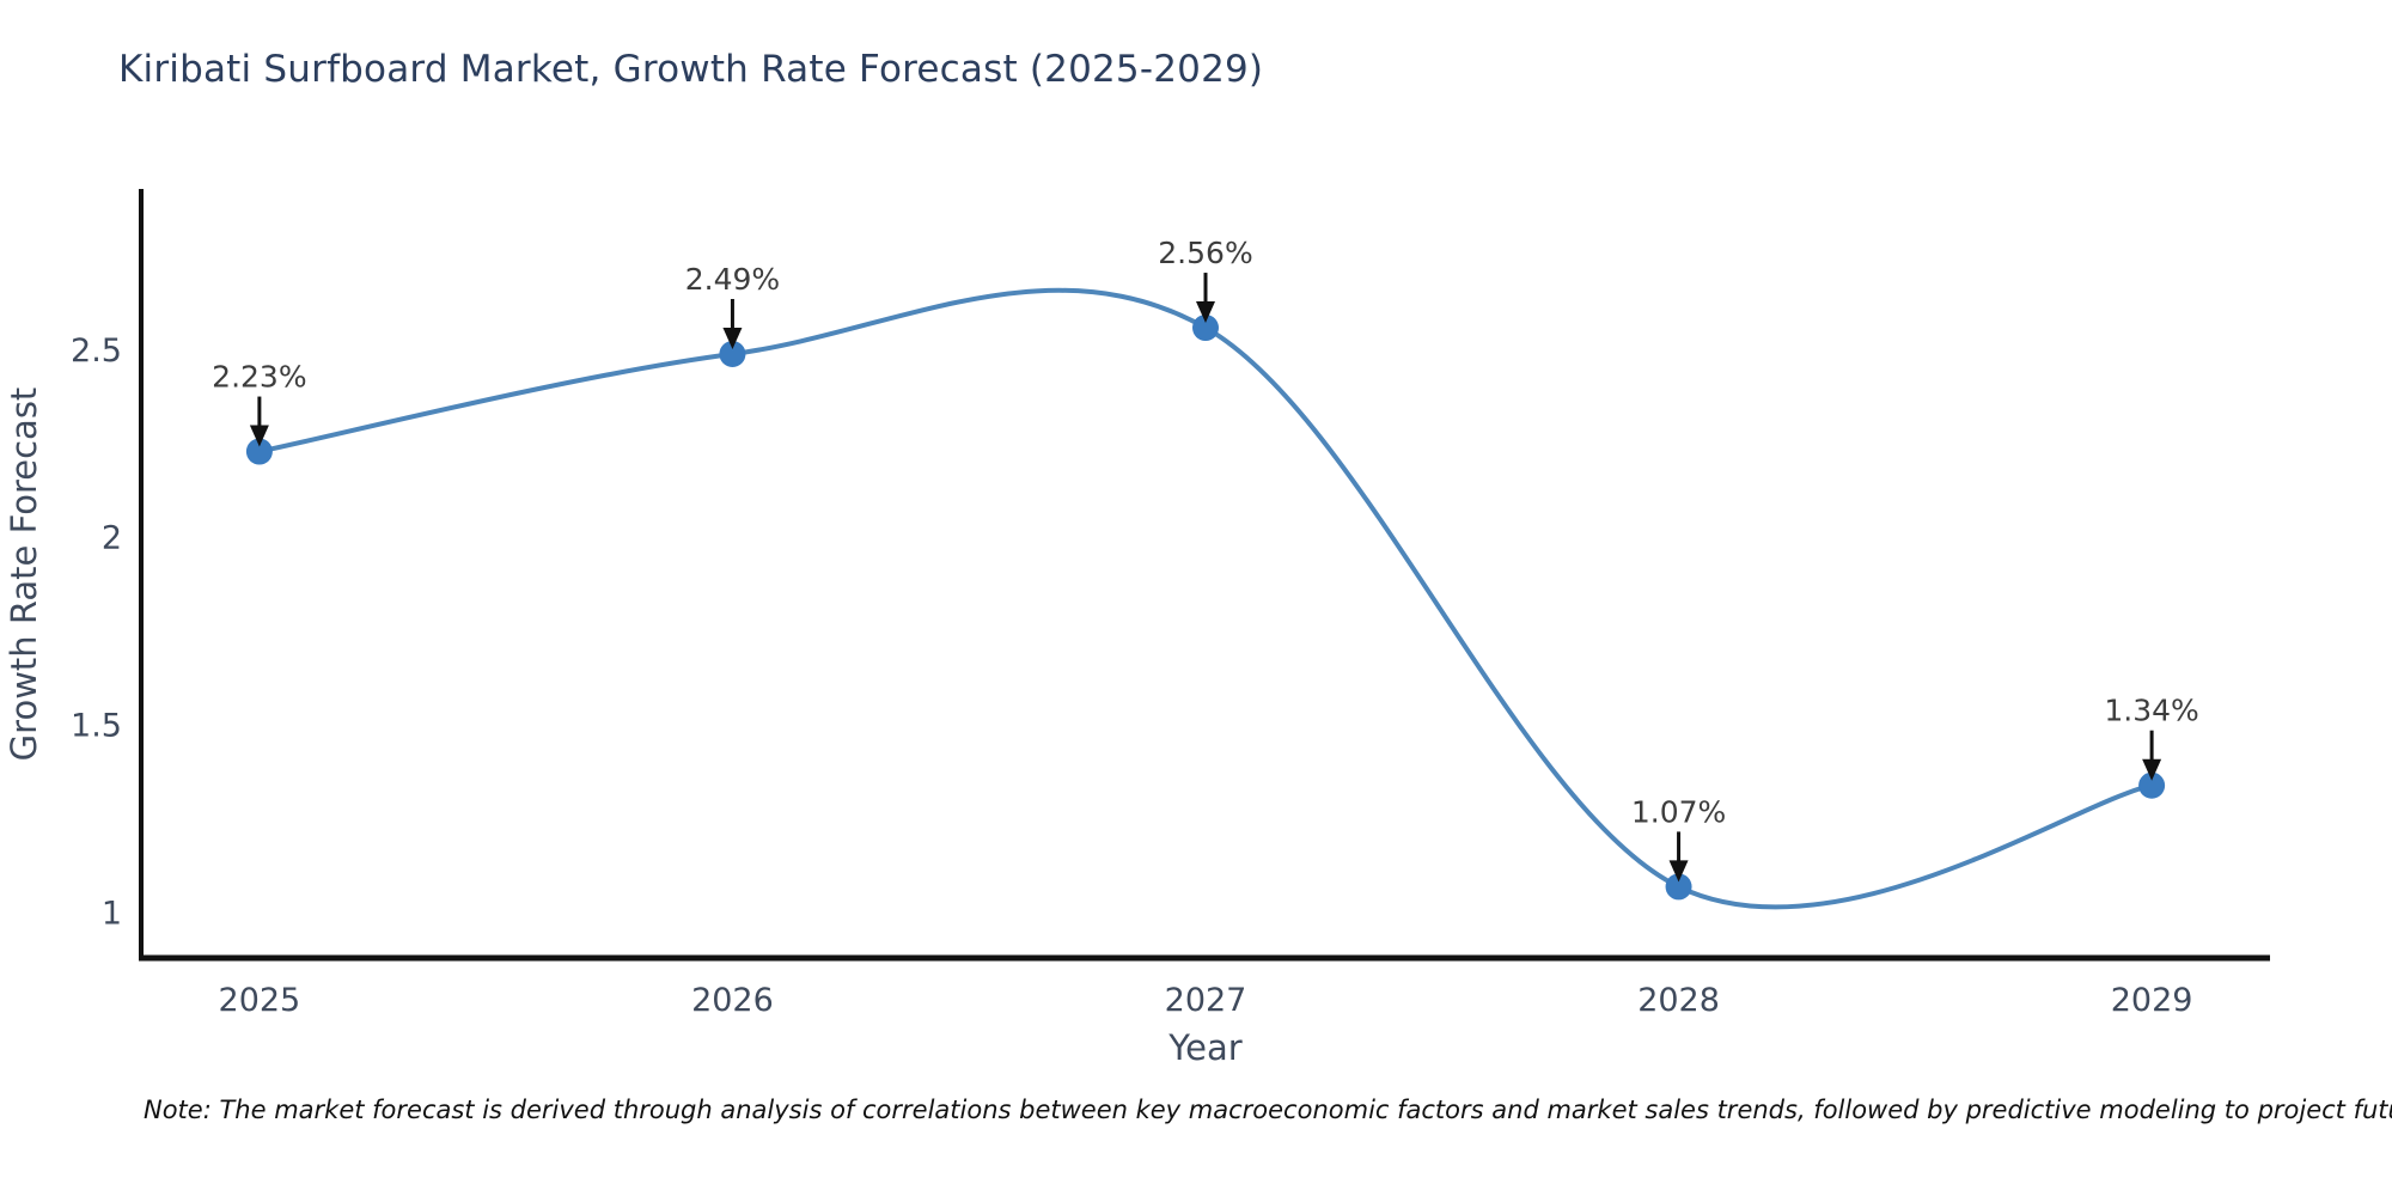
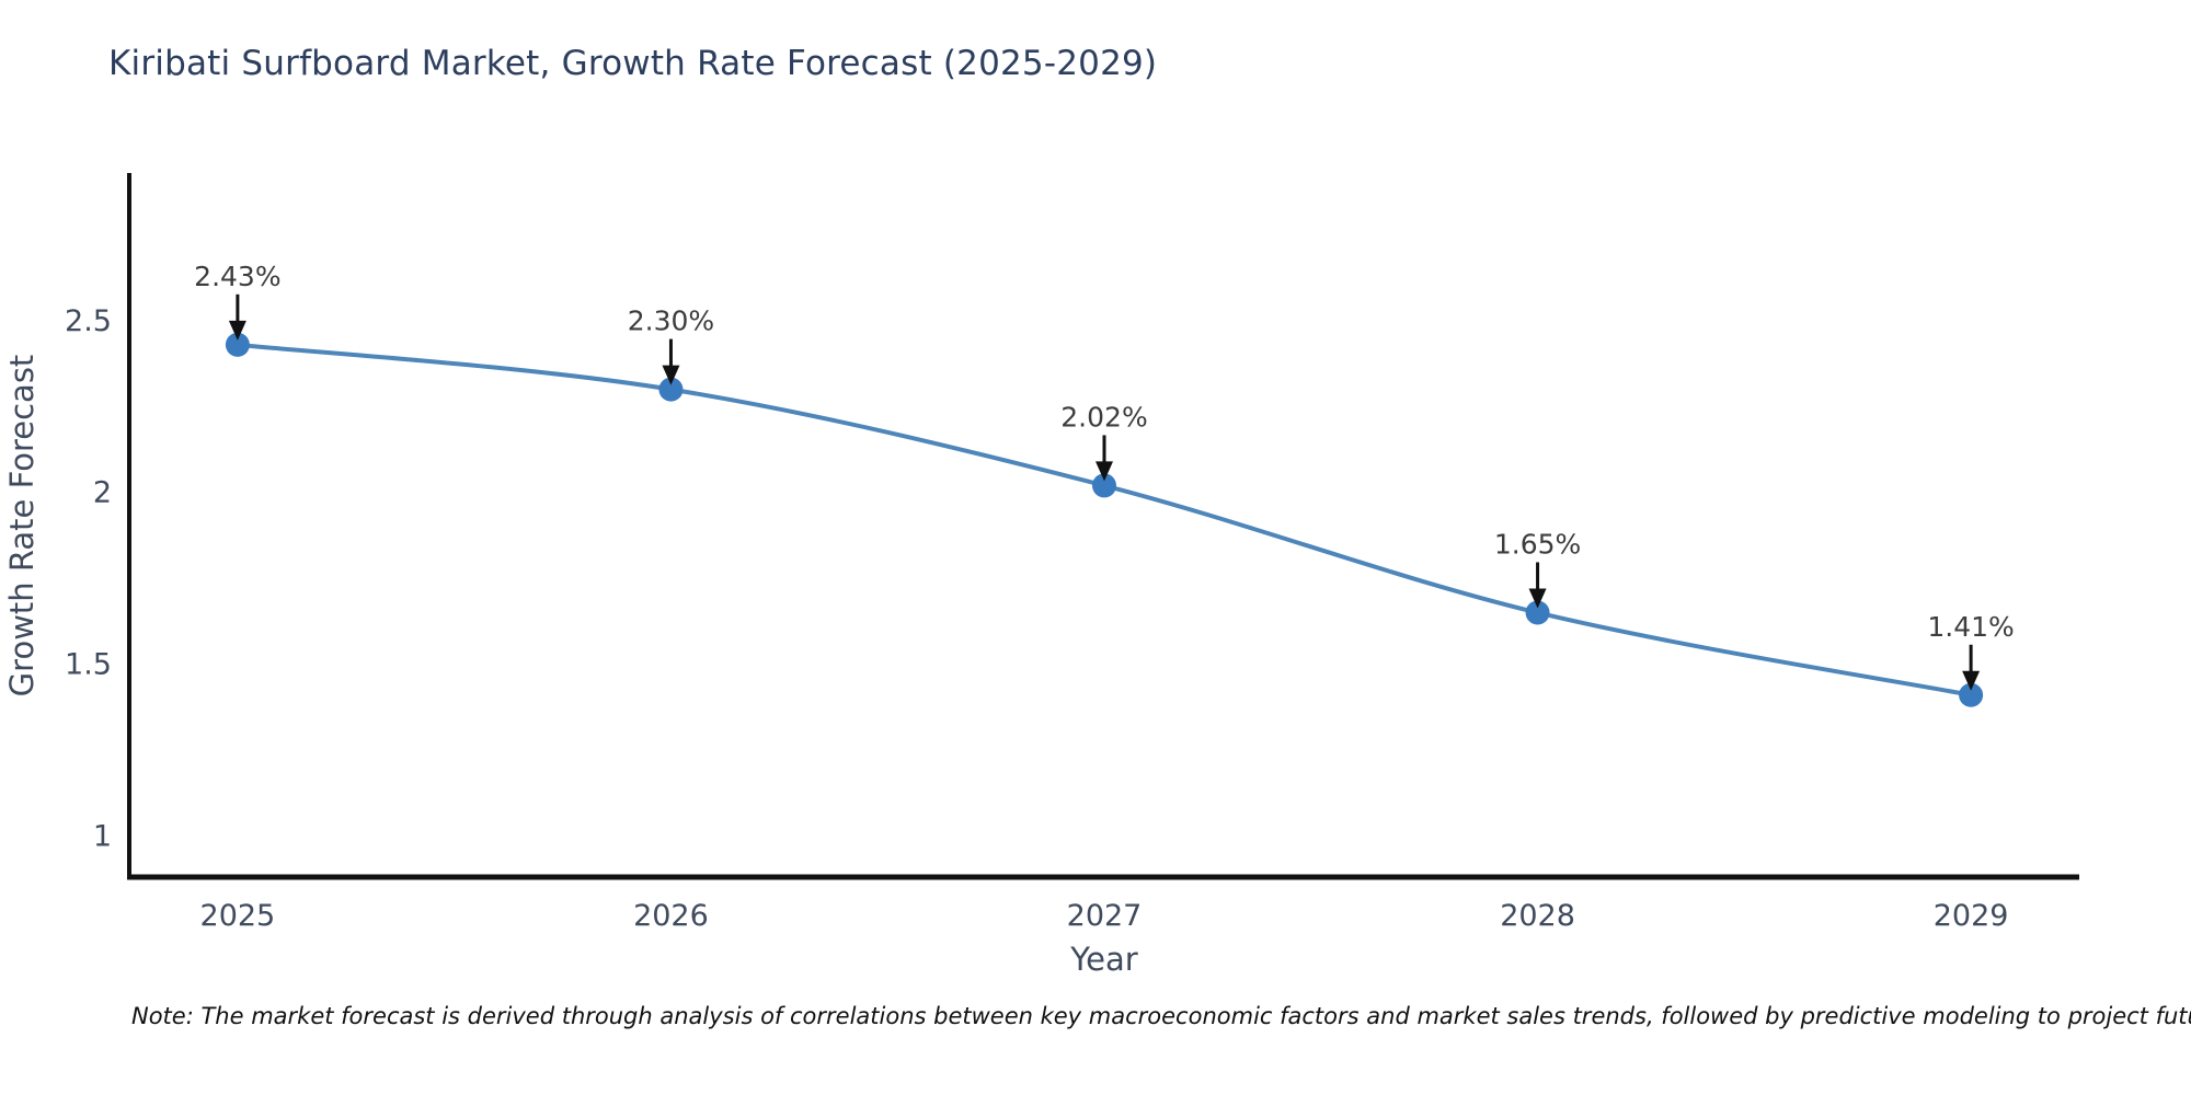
2025: 2.23% -> 2.43%
2026: 2.49% -> 2.30%
2027: 2.56% -> 2.02%
2028: 1.07% -> 1.65%
2029: 1.34% -> 1.41%
